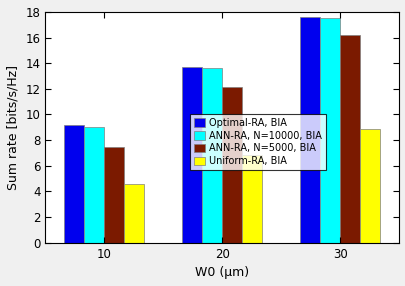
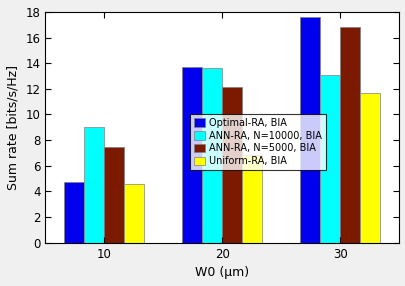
Optimal-RA, BIA/10: 9.2 -> 4.7
ANN-RA, N=10000, BIA/30: 17.6 -> 13.1
ANN-RA, N=5000, BIA/30: 16.2 -> 16.8
Uniform-RA, BIA/30: 8.9 -> 11.7
